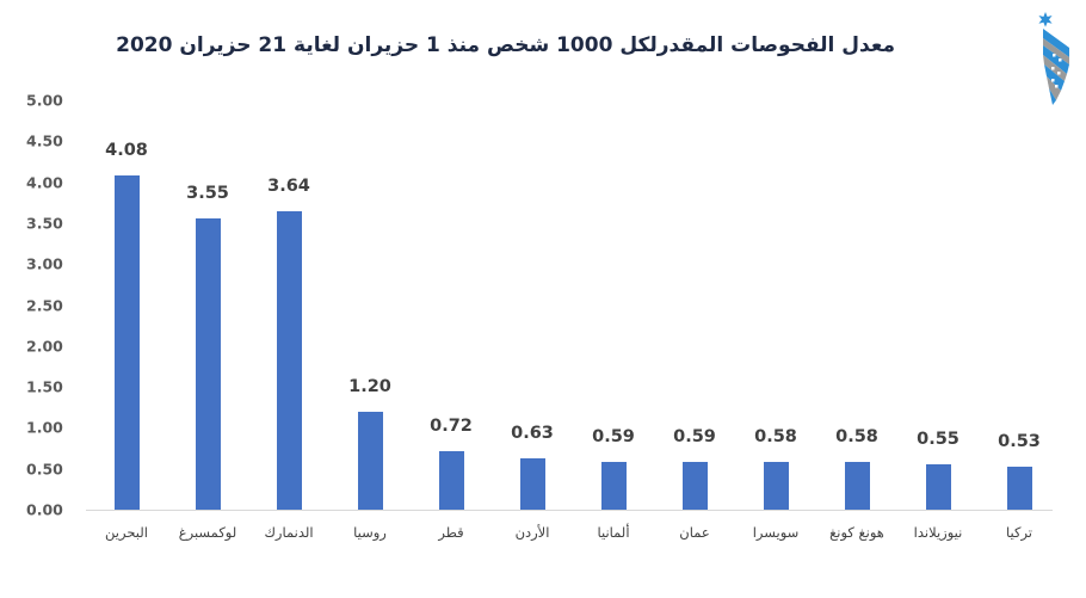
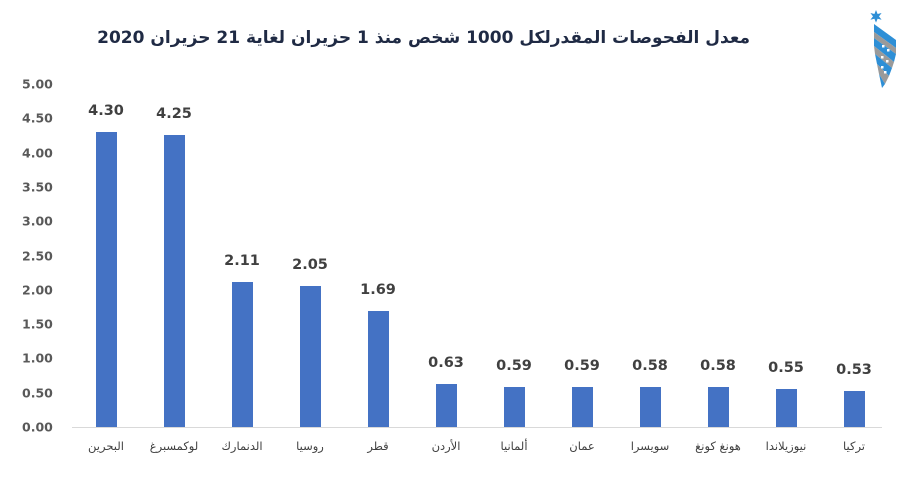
البحرين: 4.08 -> 4.30
لوكمسبرغ: 3.55 -> 4.25
الدنمارك: 3.64 -> 2.11
روسيا: 1.20 -> 2.05
قطر: 0.72 -> 1.69
